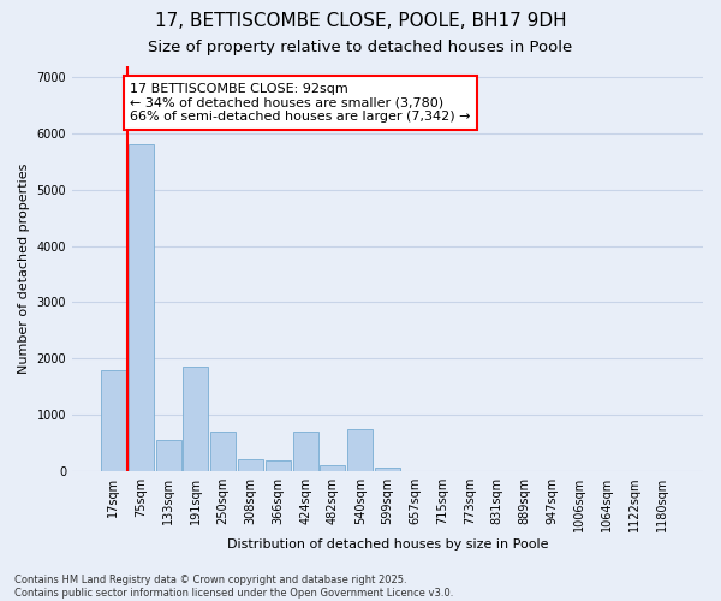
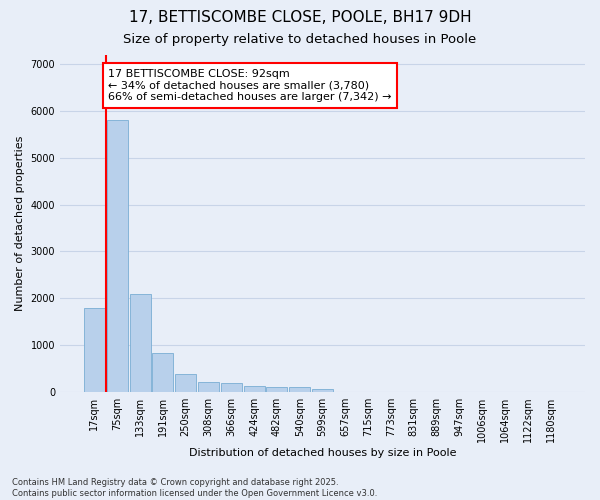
133sqm: 550 -> 2090
191sqm: 1850 -> 820
250sqm: 700 -> 370
424sqm: 700 -> 120
540sqm: 750 -> 90
